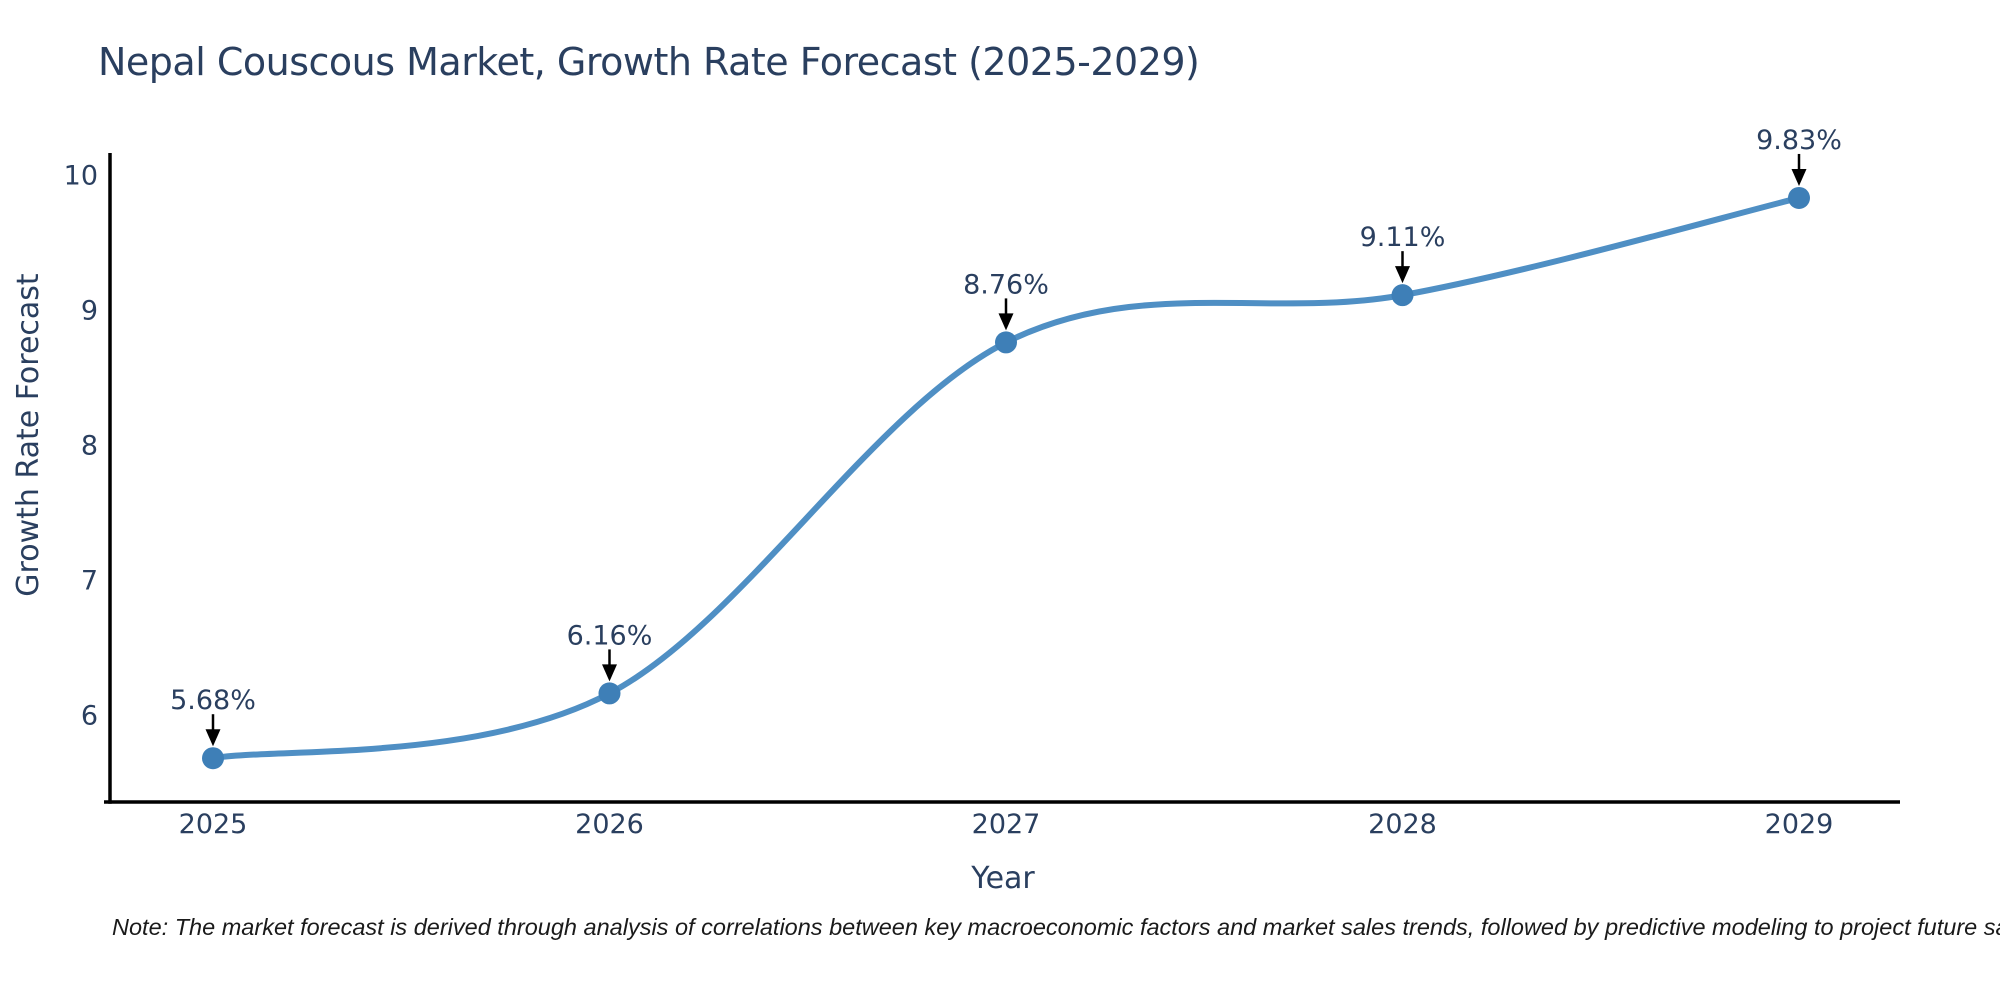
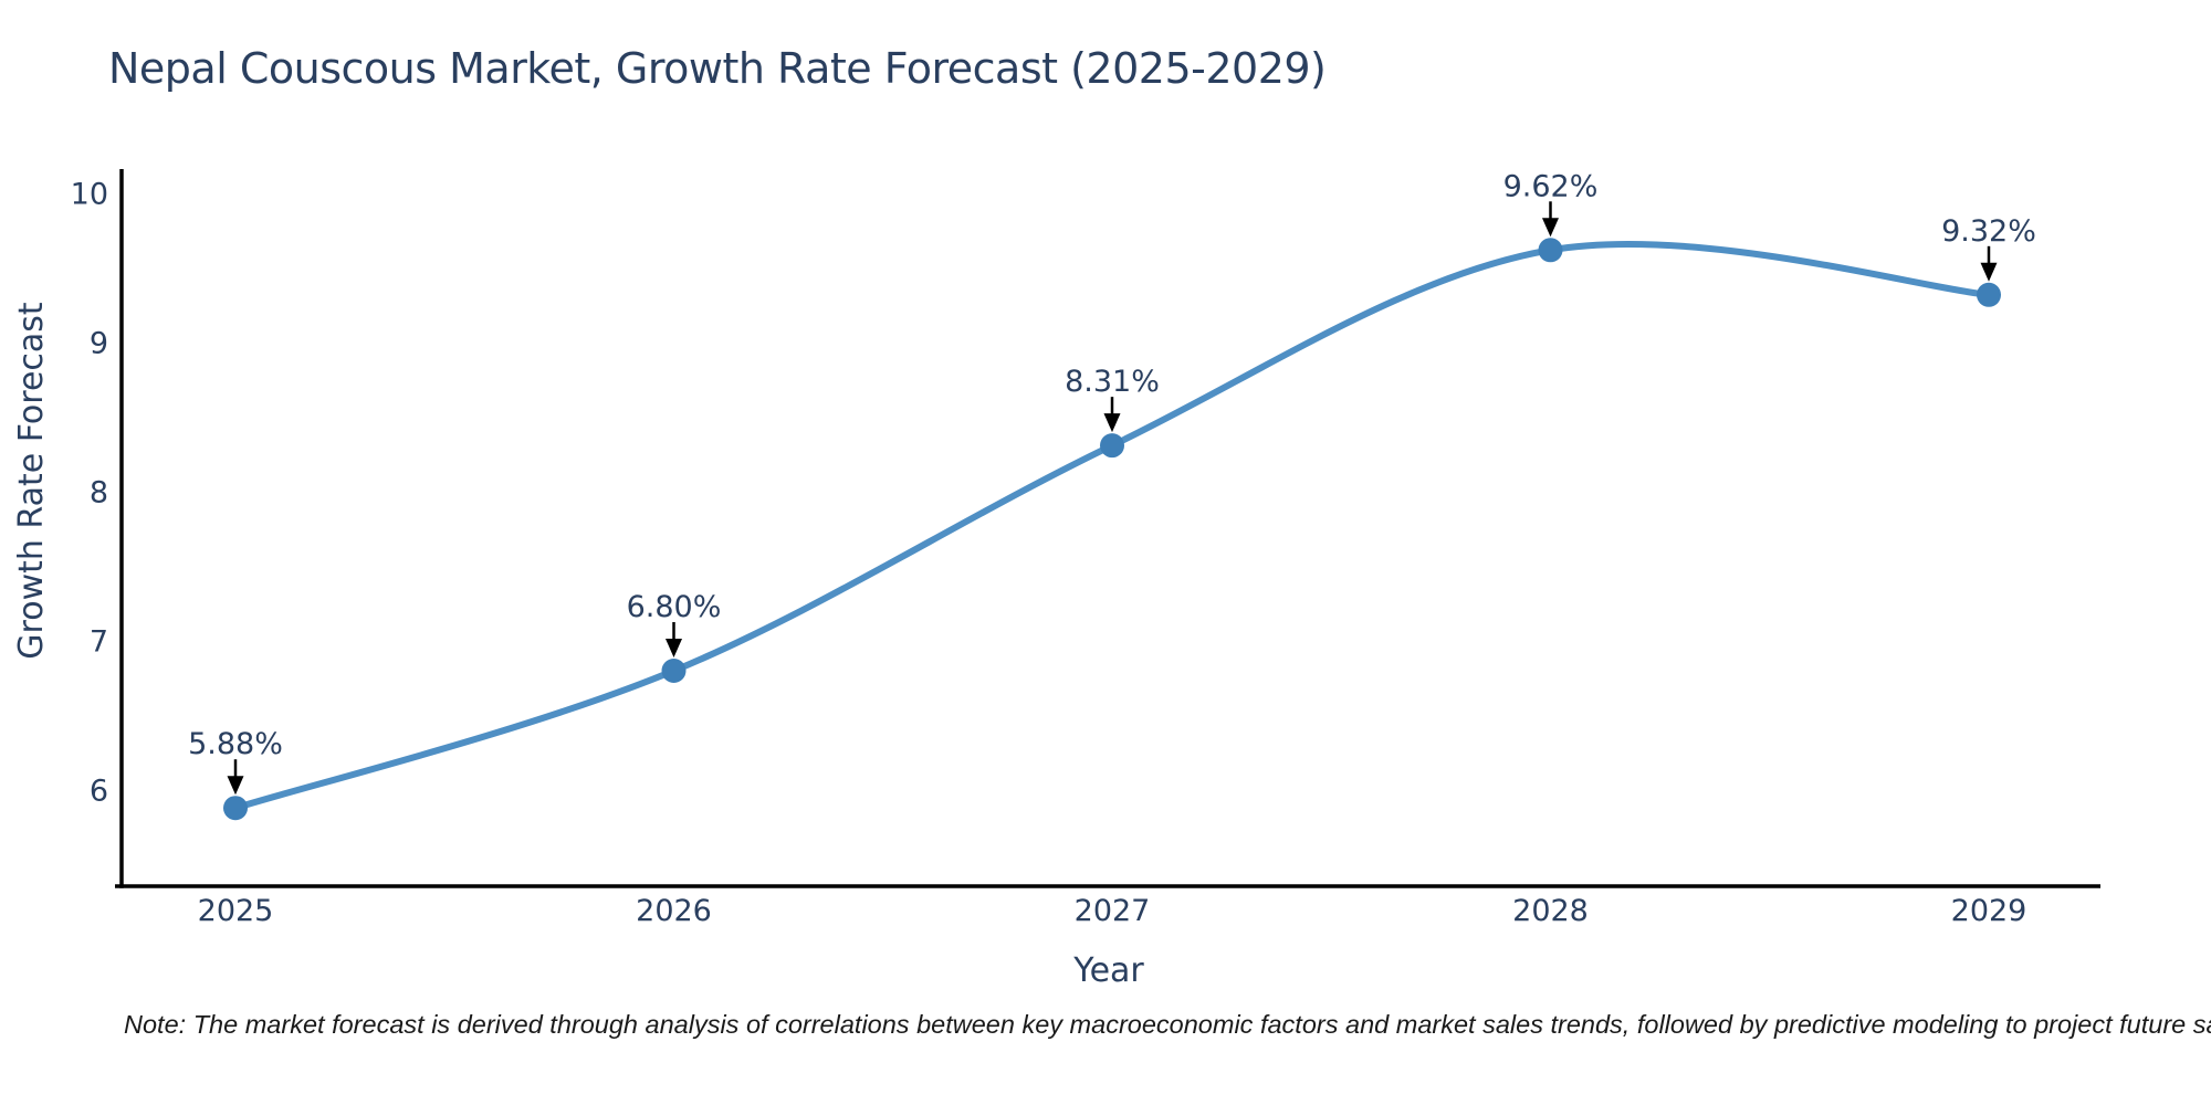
2025: 5.68% -> 5.88%
2026: 6.16% -> 6.80%
2027: 8.76% -> 8.31%
2028: 9.11% -> 9.62%
2029: 9.83% -> 9.32%
